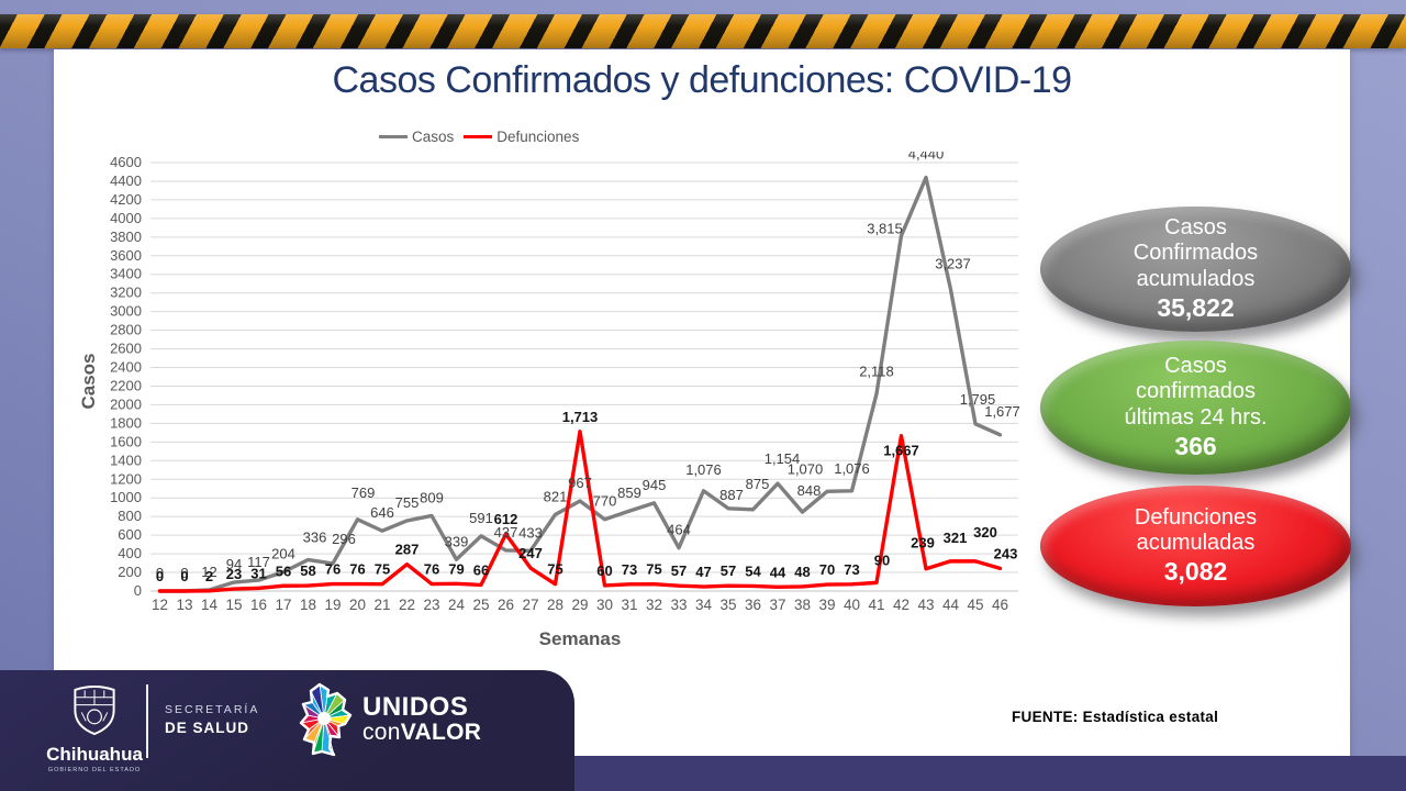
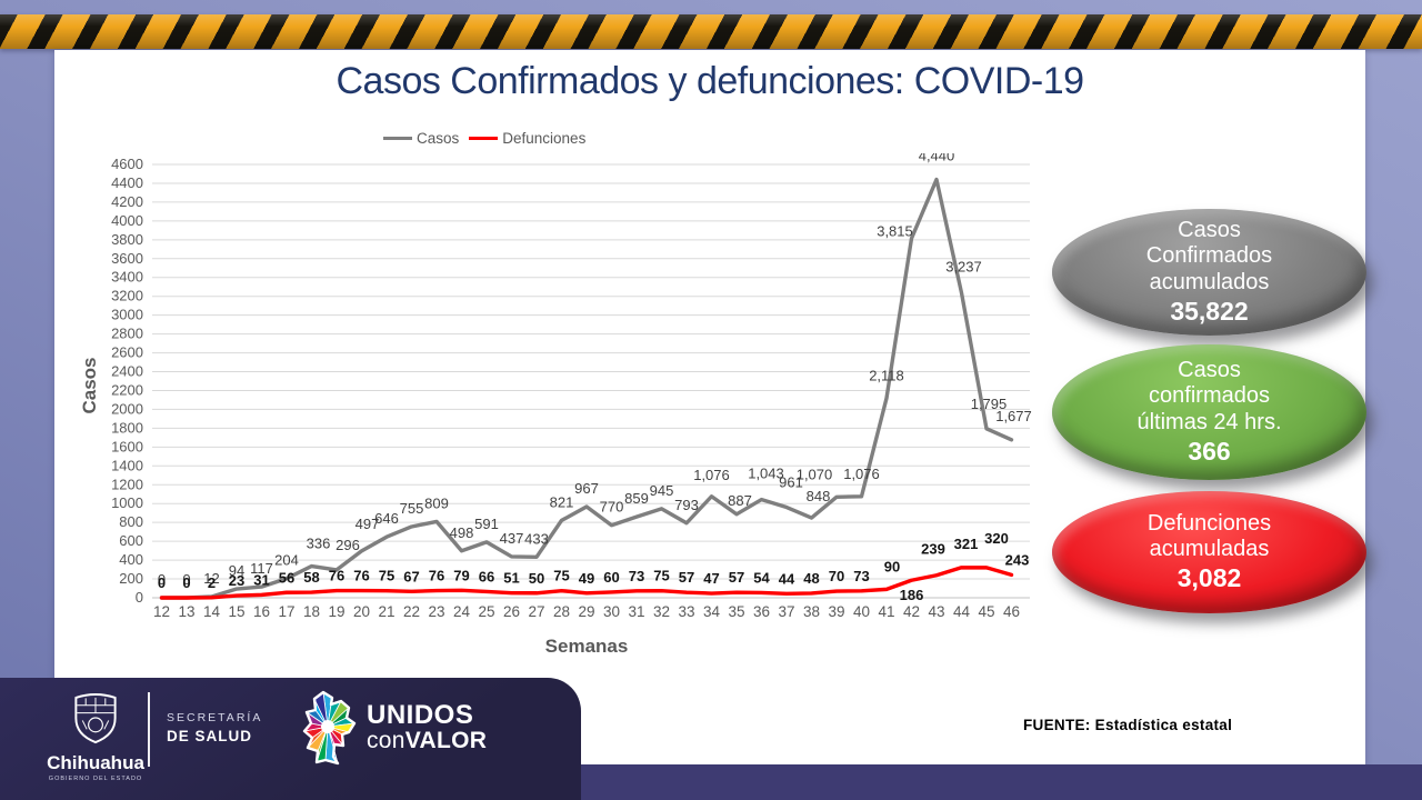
Casos/20: 769 -> 497
Defunciones/22: 287 -> 67
Casos/24: 339 -> 498
Defunciones/26: 612 -> 51
Defunciones/27: 247 -> 50
Defunciones/29: 1,713 -> 49
Casos/33: 464 -> 793
Casos/36: 875 -> 1,043
Casos/37: 1,154 -> 961
Defunciones/42: 1,667 -> 186
